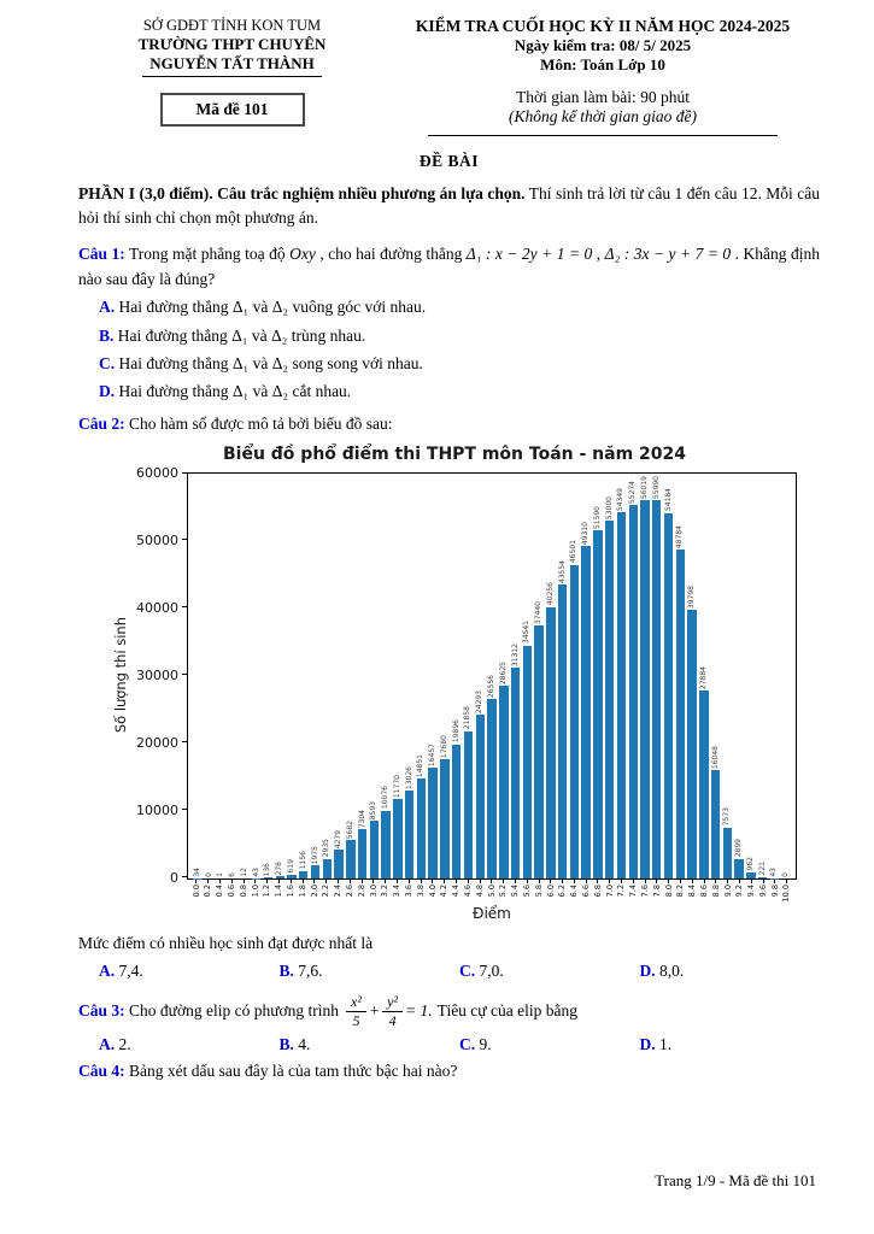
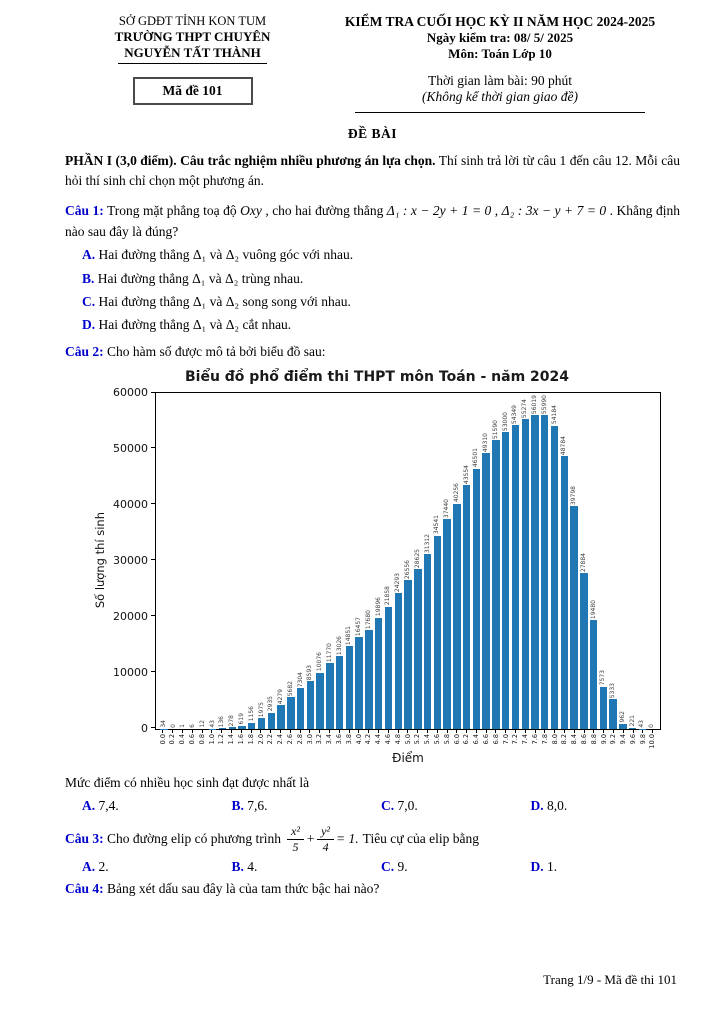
8.8: 16048 -> 19480
9.2: 2899 -> 5333
